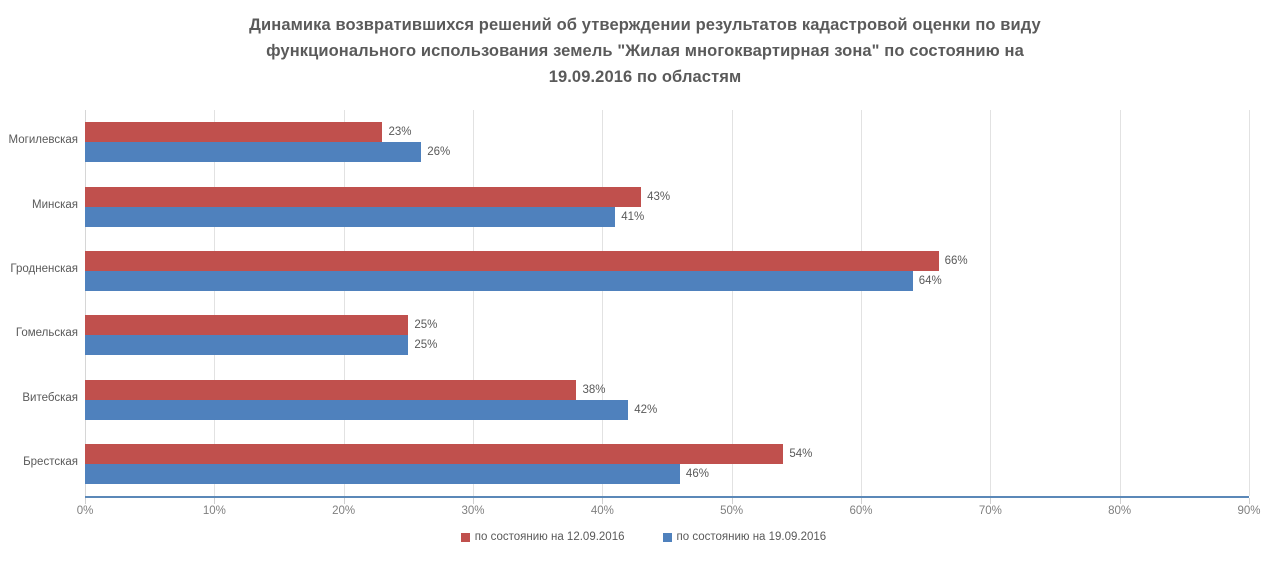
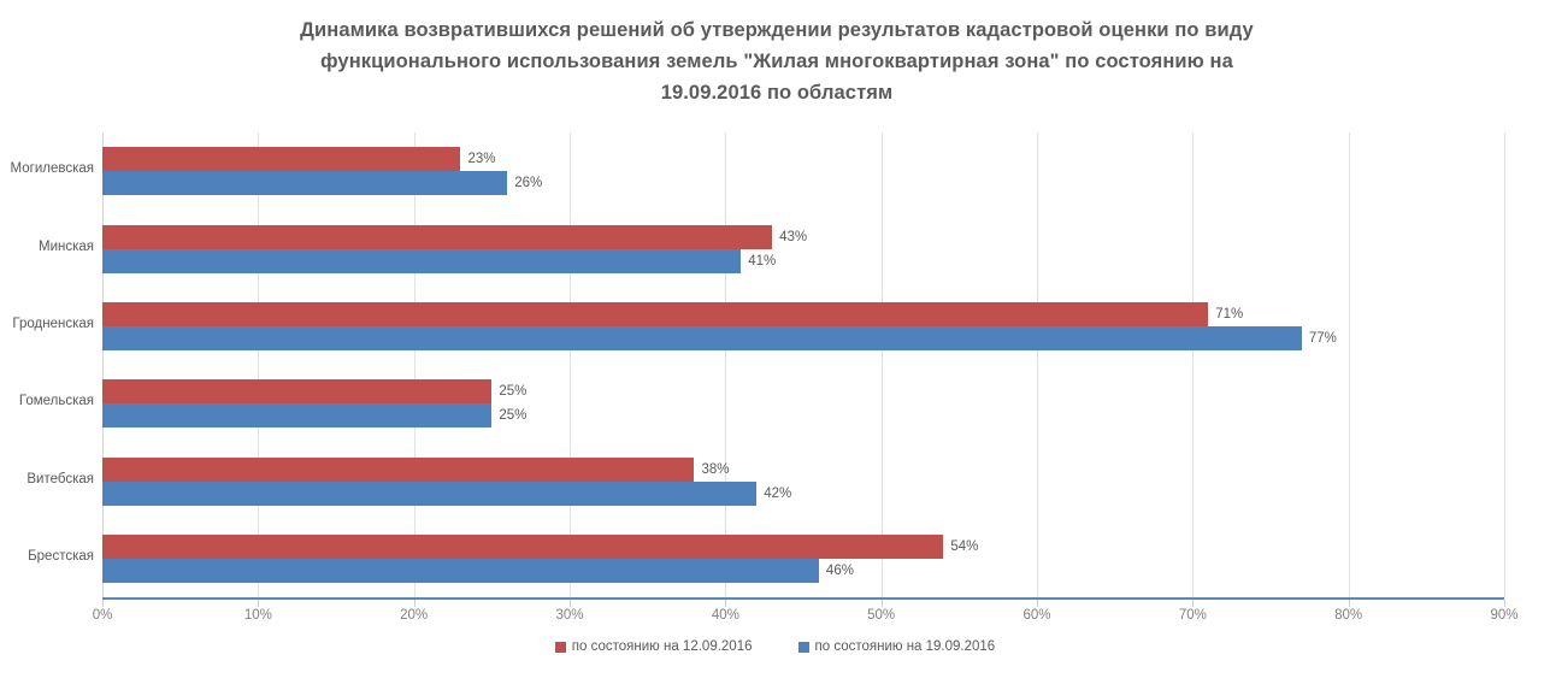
по состоянию на 12.09.2016/Гродненская: 66% -> 71%
по состоянию на 19.09.2016/Гродненская: 64% -> 77%
